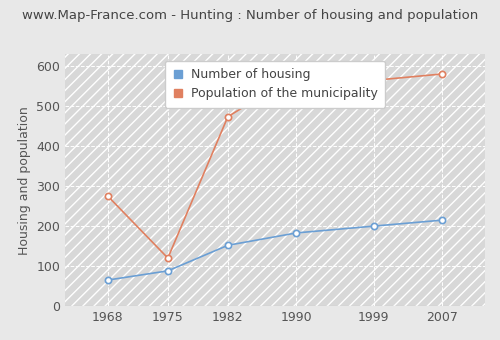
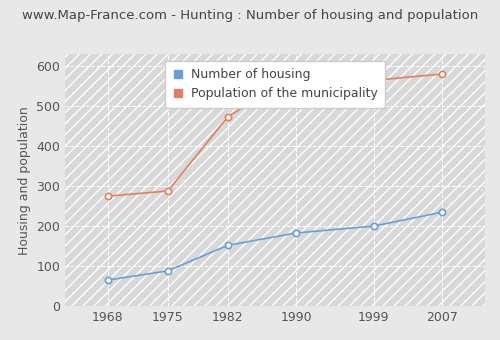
Population of the municipality/1975: 120 -> 288
Number of housing/2007: 215 -> 235
